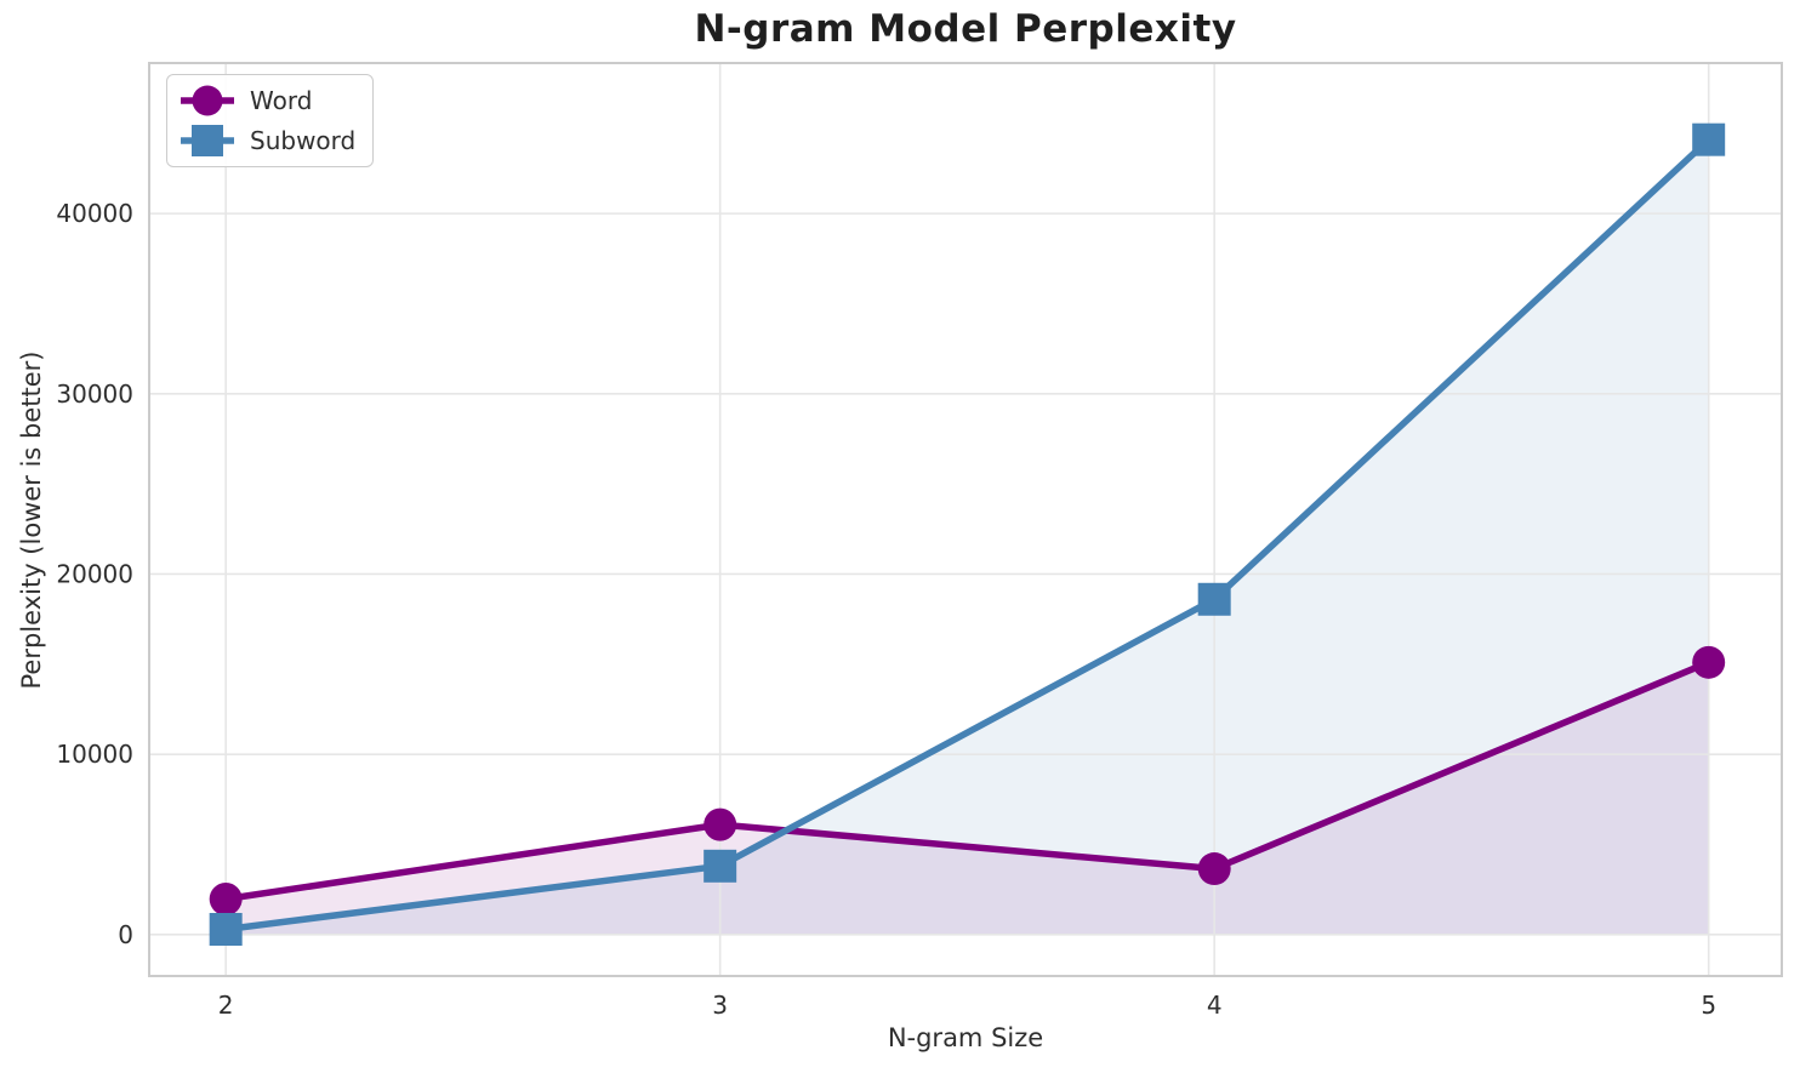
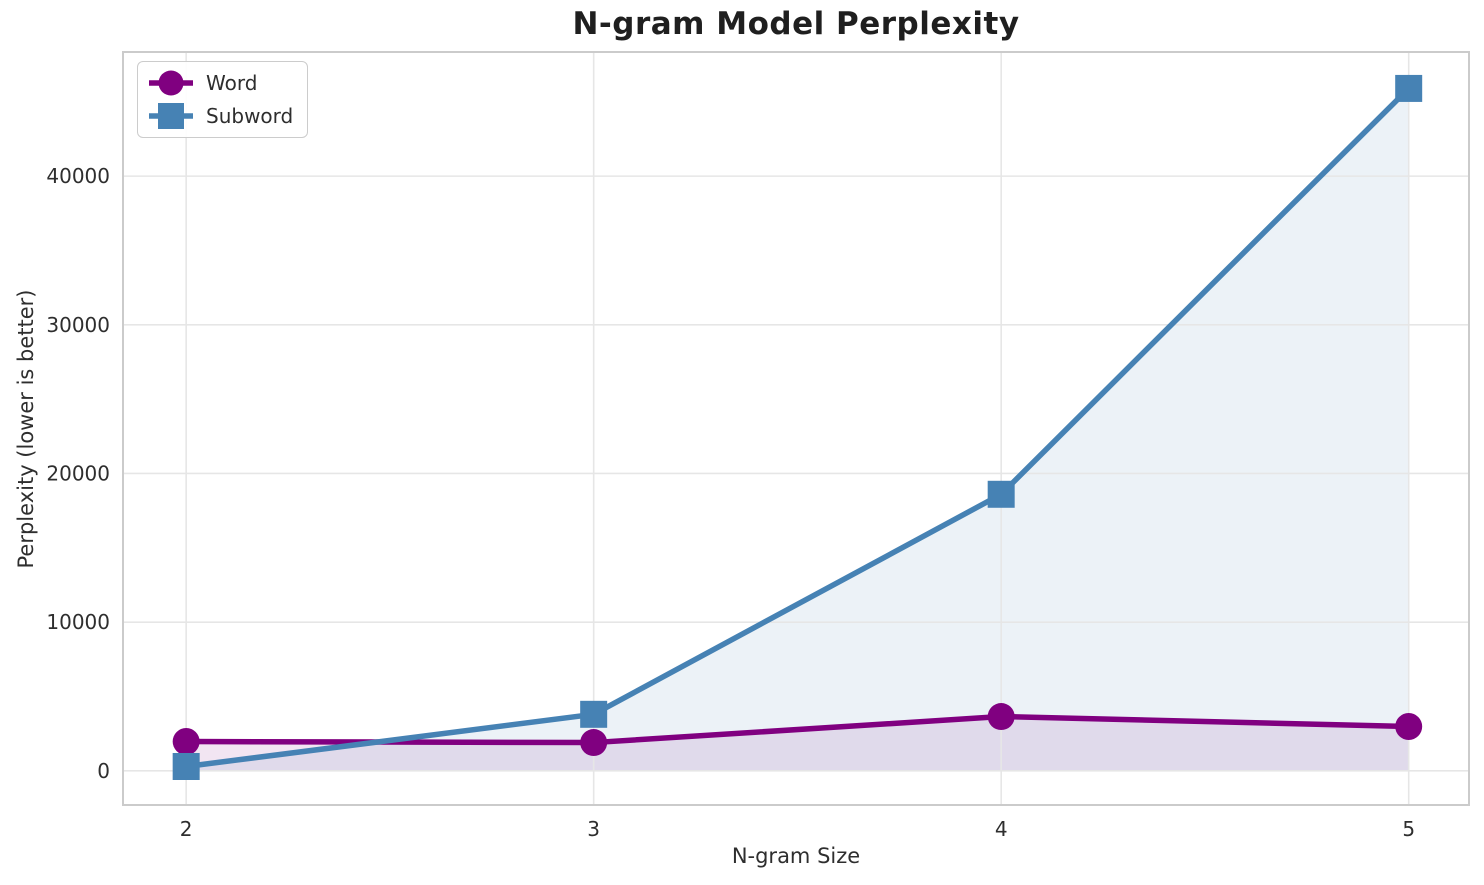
Word/3: 6100 -> 1900
Word/5: 15100 -> 3000
Subword/5: 44100 -> 45900
